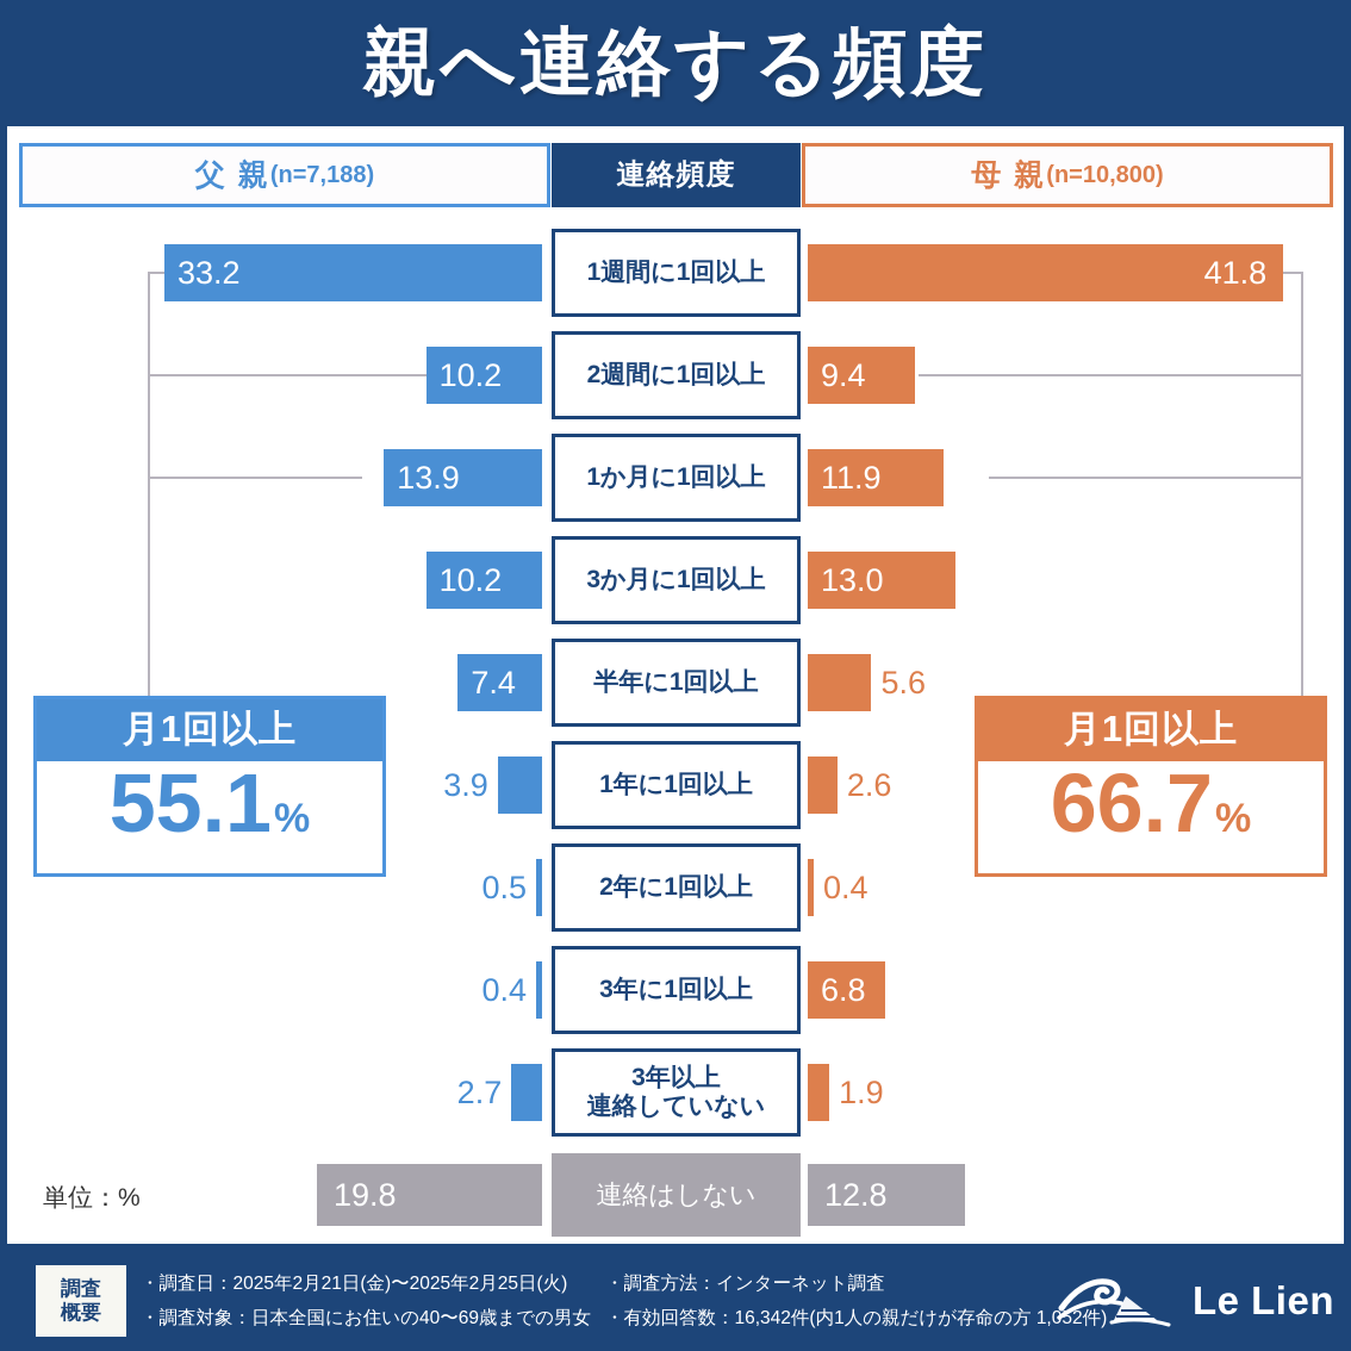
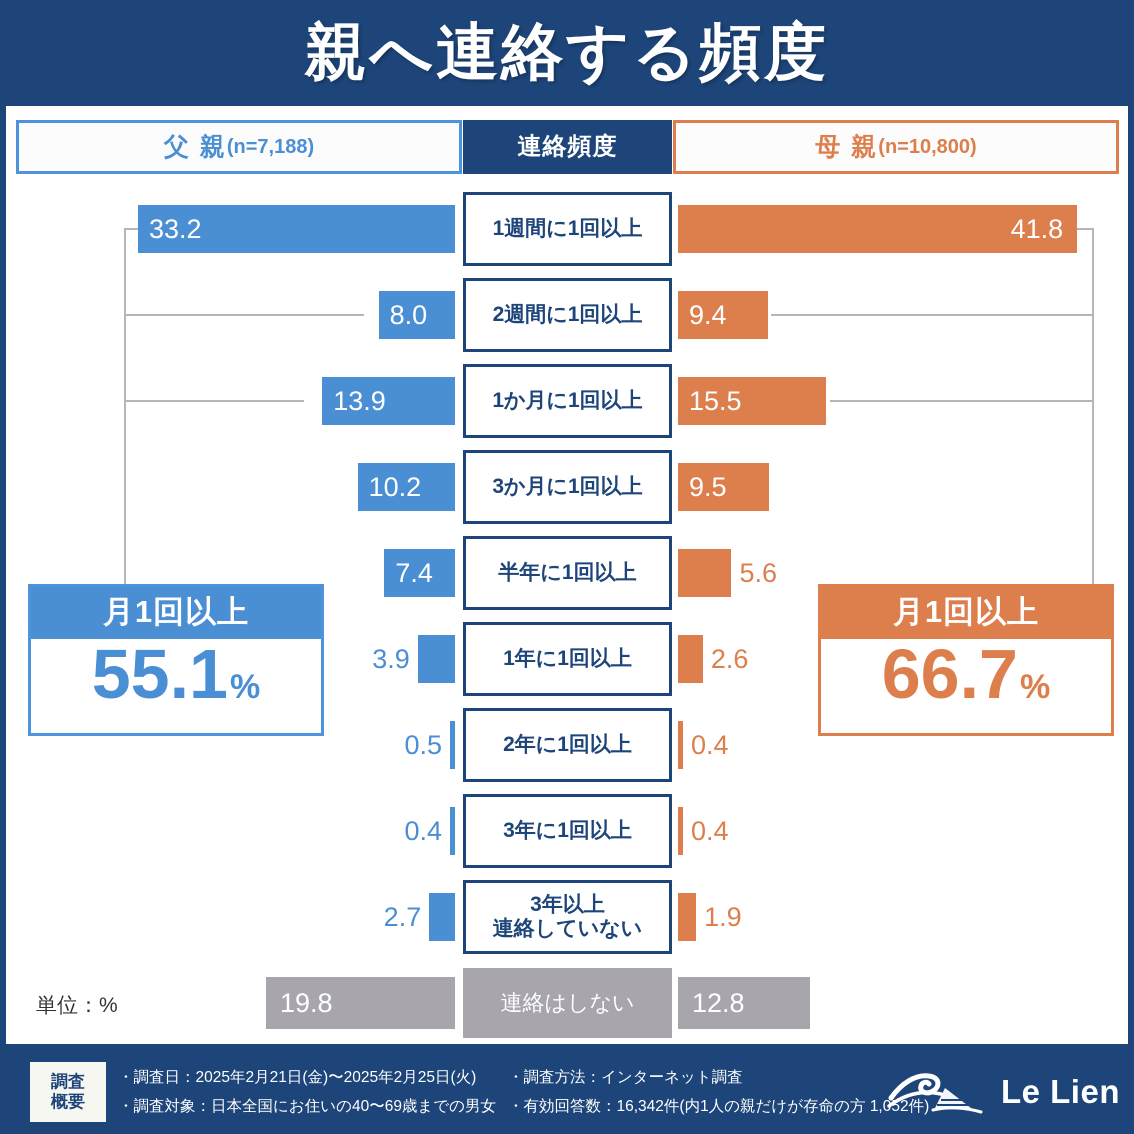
父 親 (n=7,188)/2週間に1回以上: 10.2 -> 8.0
母 親 (n=10,800)/1か月に1回以上: 11.9 -> 15.5
母 親 (n=10,800)/3か月に1回以上: 13.0 -> 9.5
母 親 (n=10,800)/3年に1回以上: 6.8 -> 0.4
